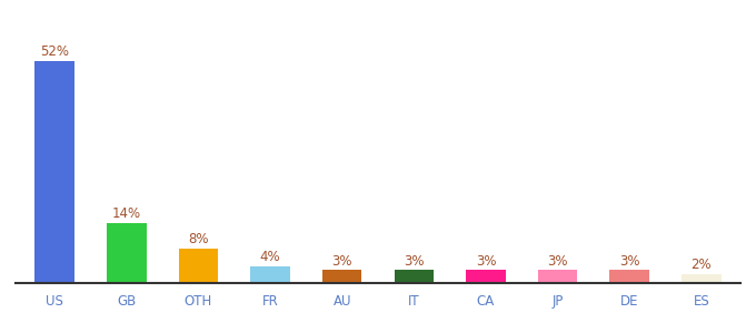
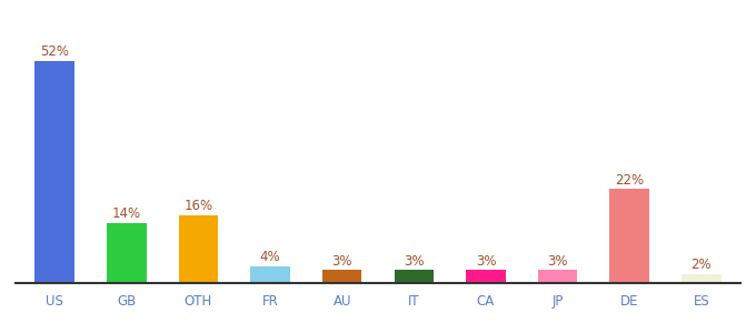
OTH: 8% -> 16%
DE: 3% -> 22%
